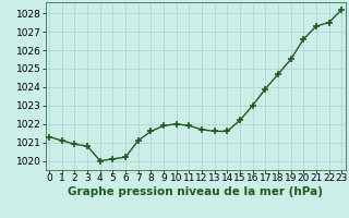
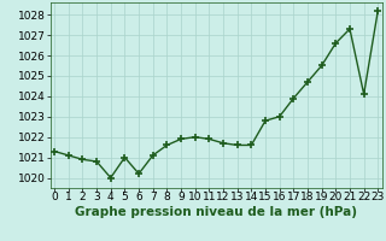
5: 1020.1 -> 1021.0
15: 1022.2 -> 1022.8
22: 1027.5 -> 1024.1
